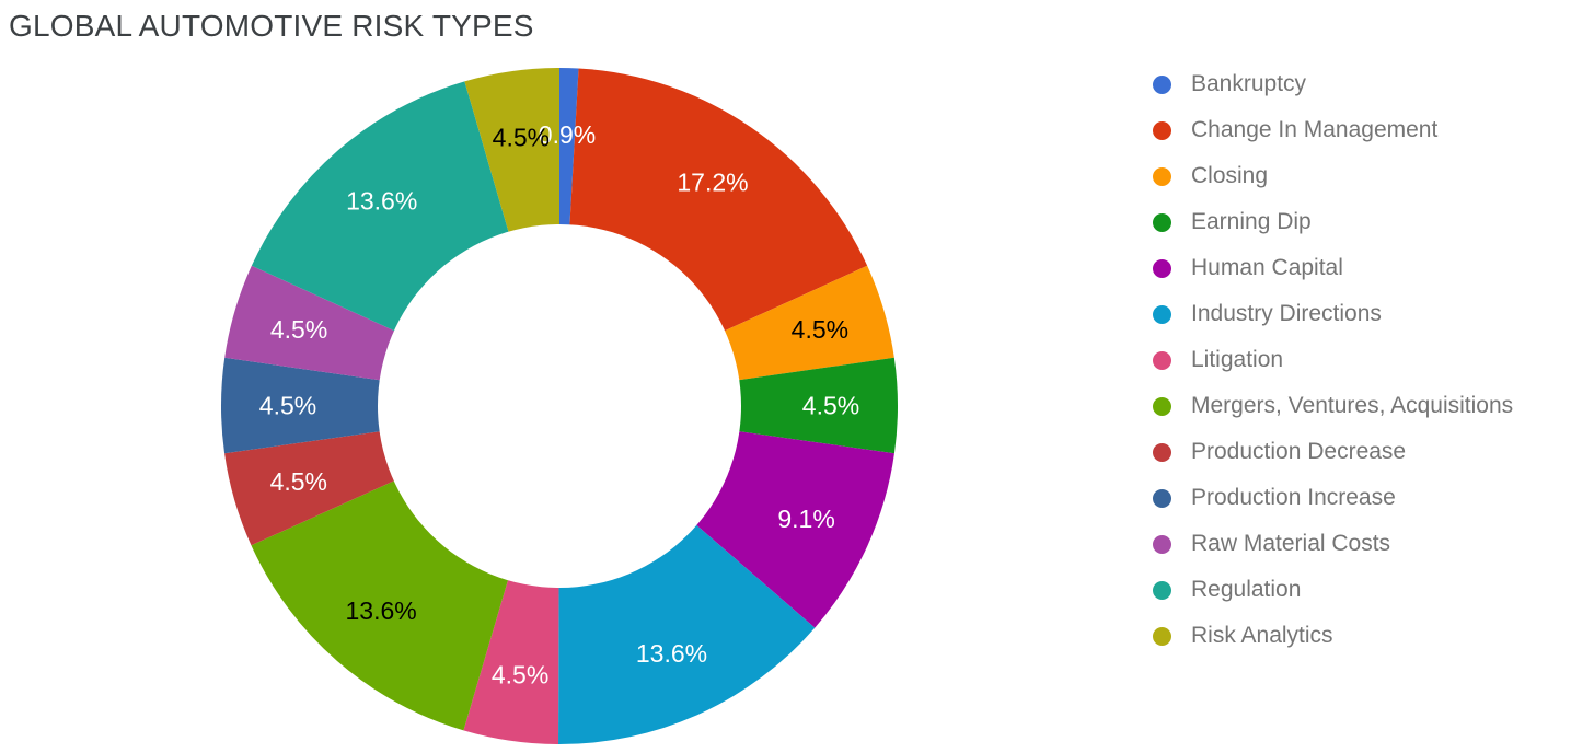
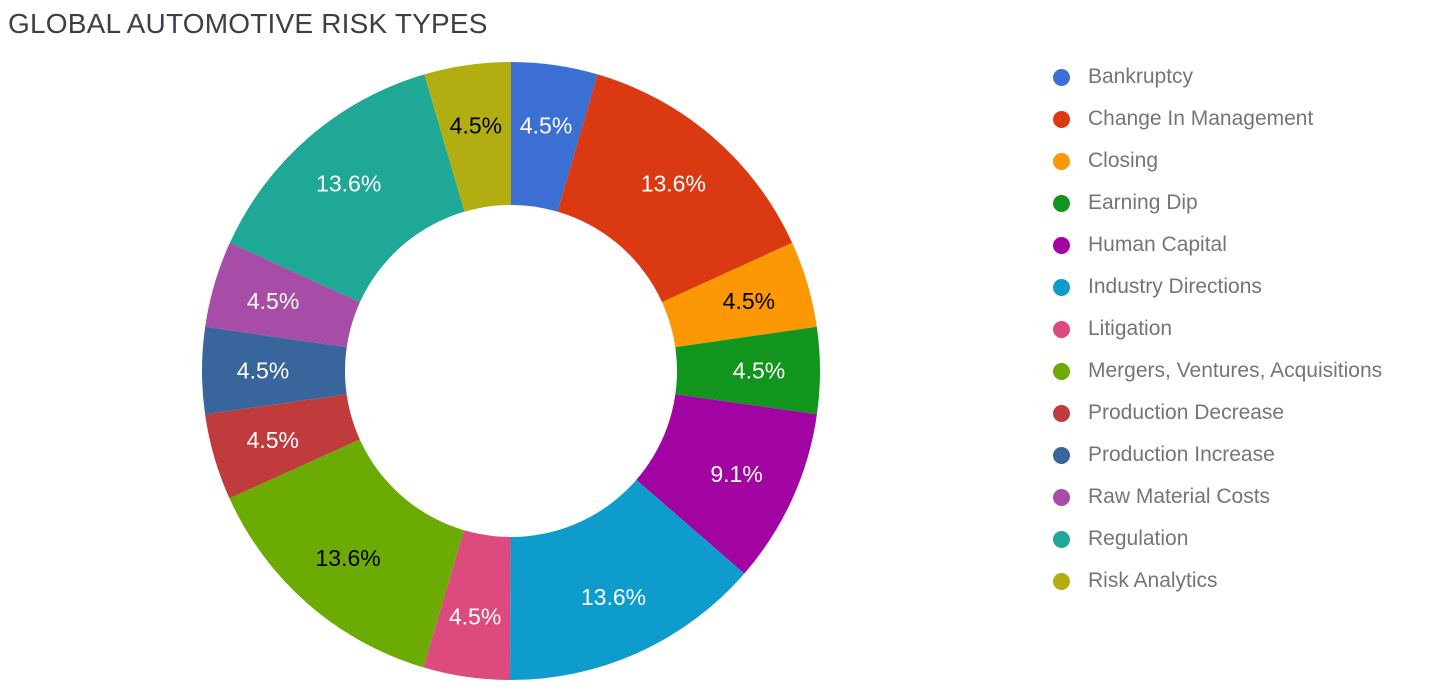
Bankruptcy: 0.9% -> 4.5%
Change In Management: 17.2% -> 13.6%
